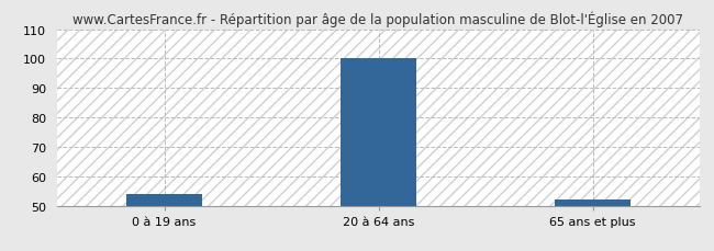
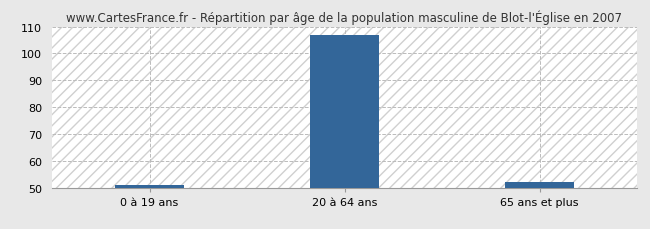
0 à 19 ans: 54 -> 51
20 à 64 ans: 100 -> 107
